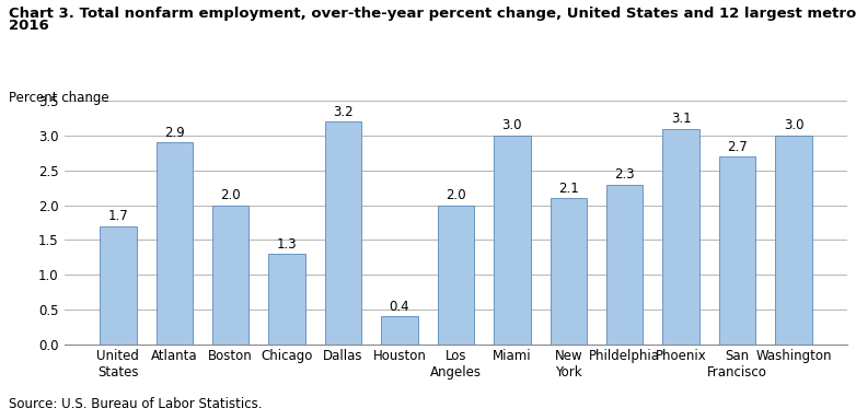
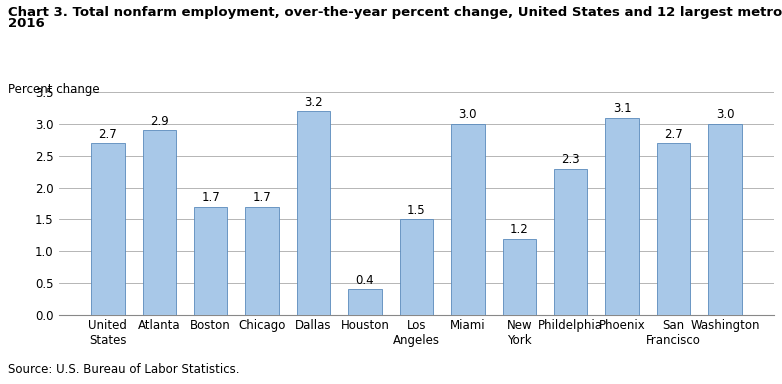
United States: 1.7 -> 2.7
Boston: 2.0 -> 1.7
Chicago: 1.3 -> 1.7
Los Angeles: 2.0 -> 1.5
New York: 2.1 -> 1.2
